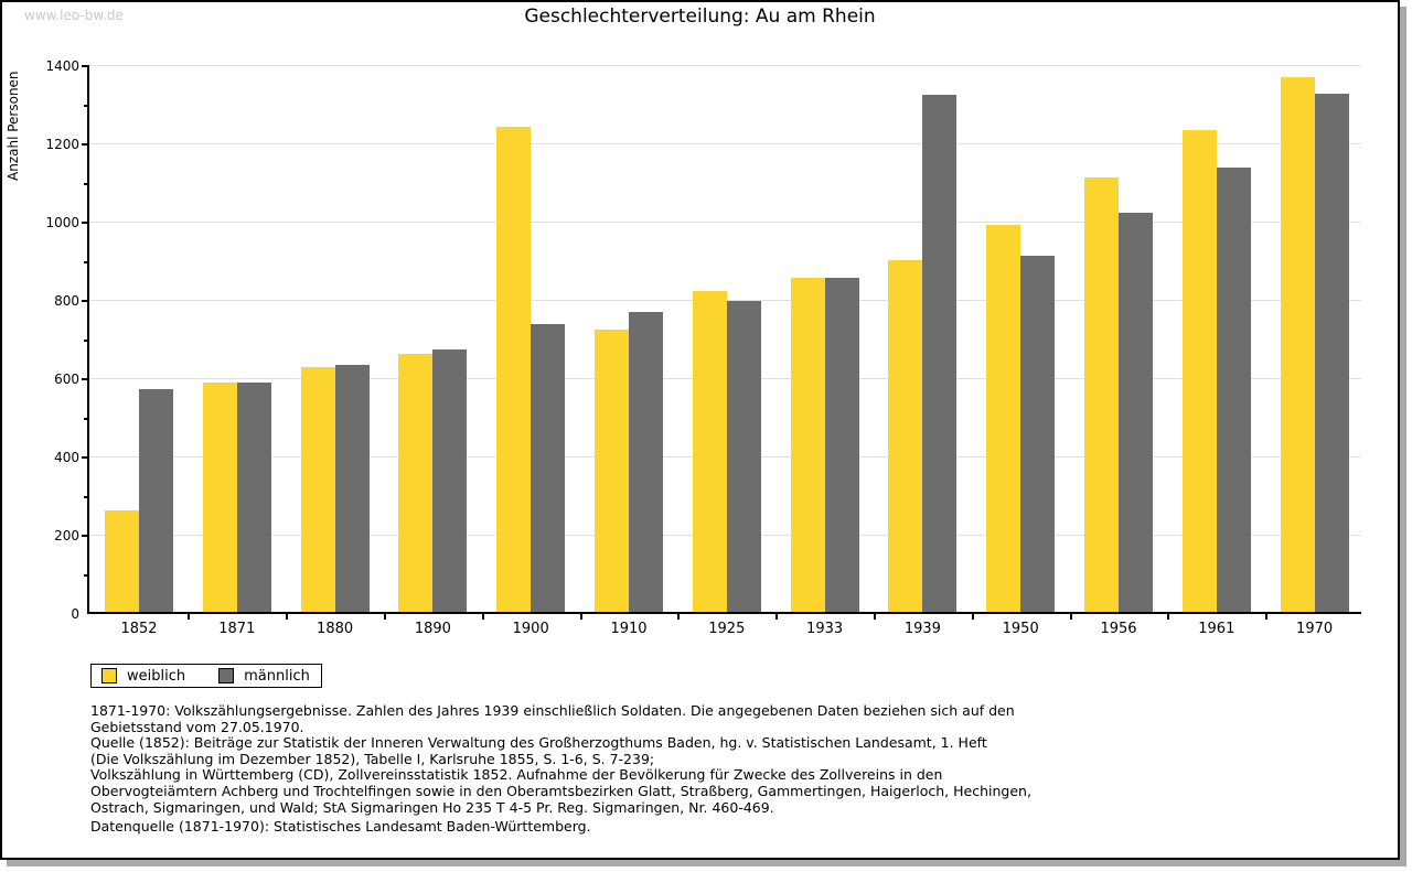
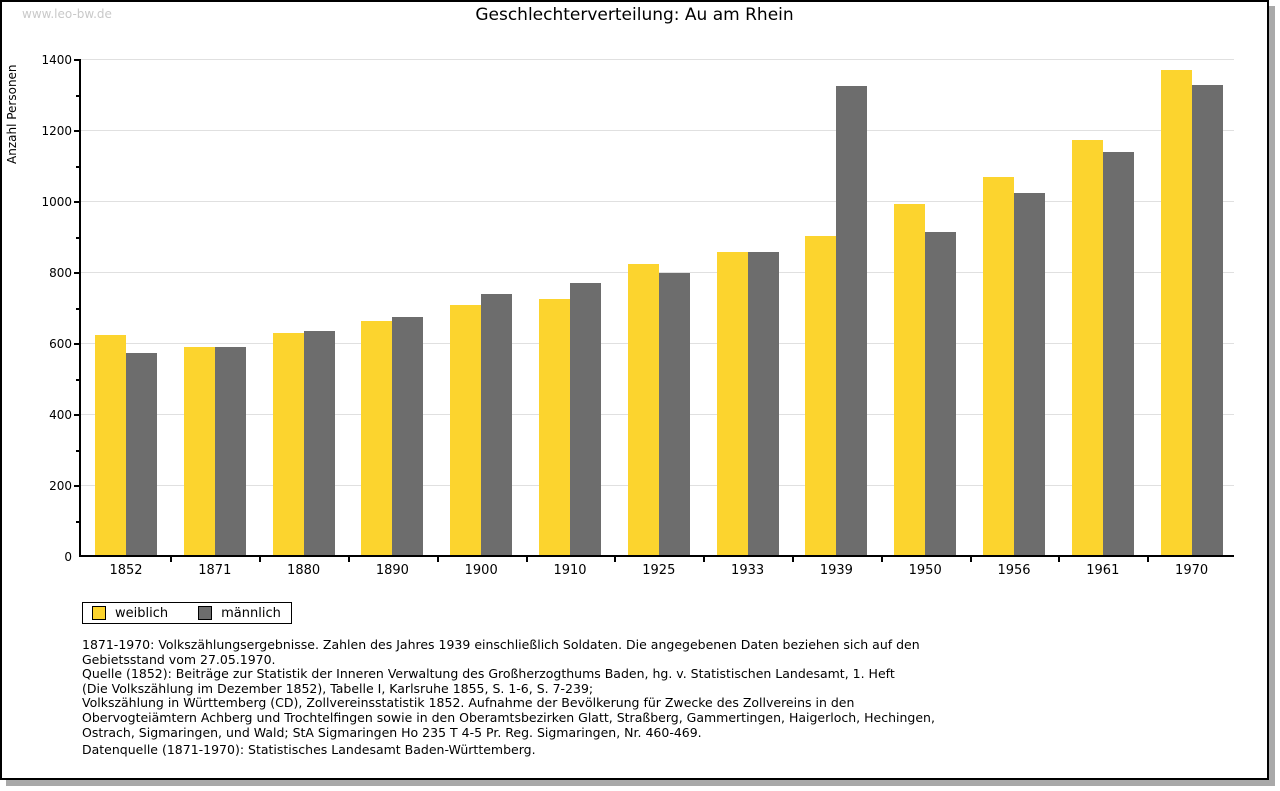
weiblich/1852: 260 -> 620
weiblich/1900: 1240 -> 700
weiblich/1956: 1110 -> 1060
weiblich/1961: 1230 -> 1170
